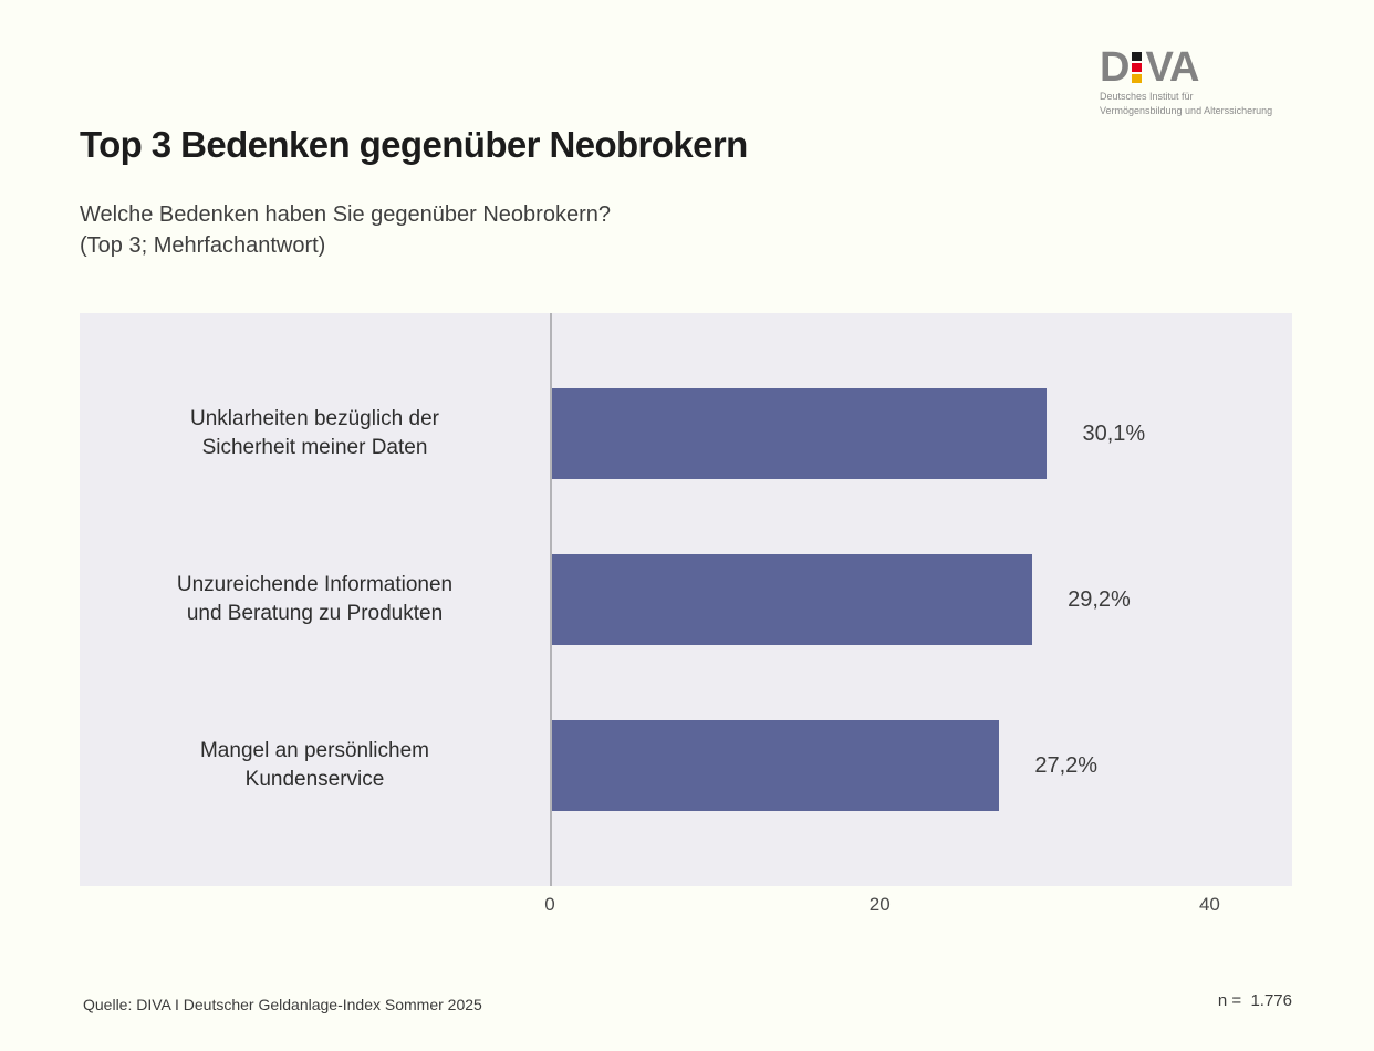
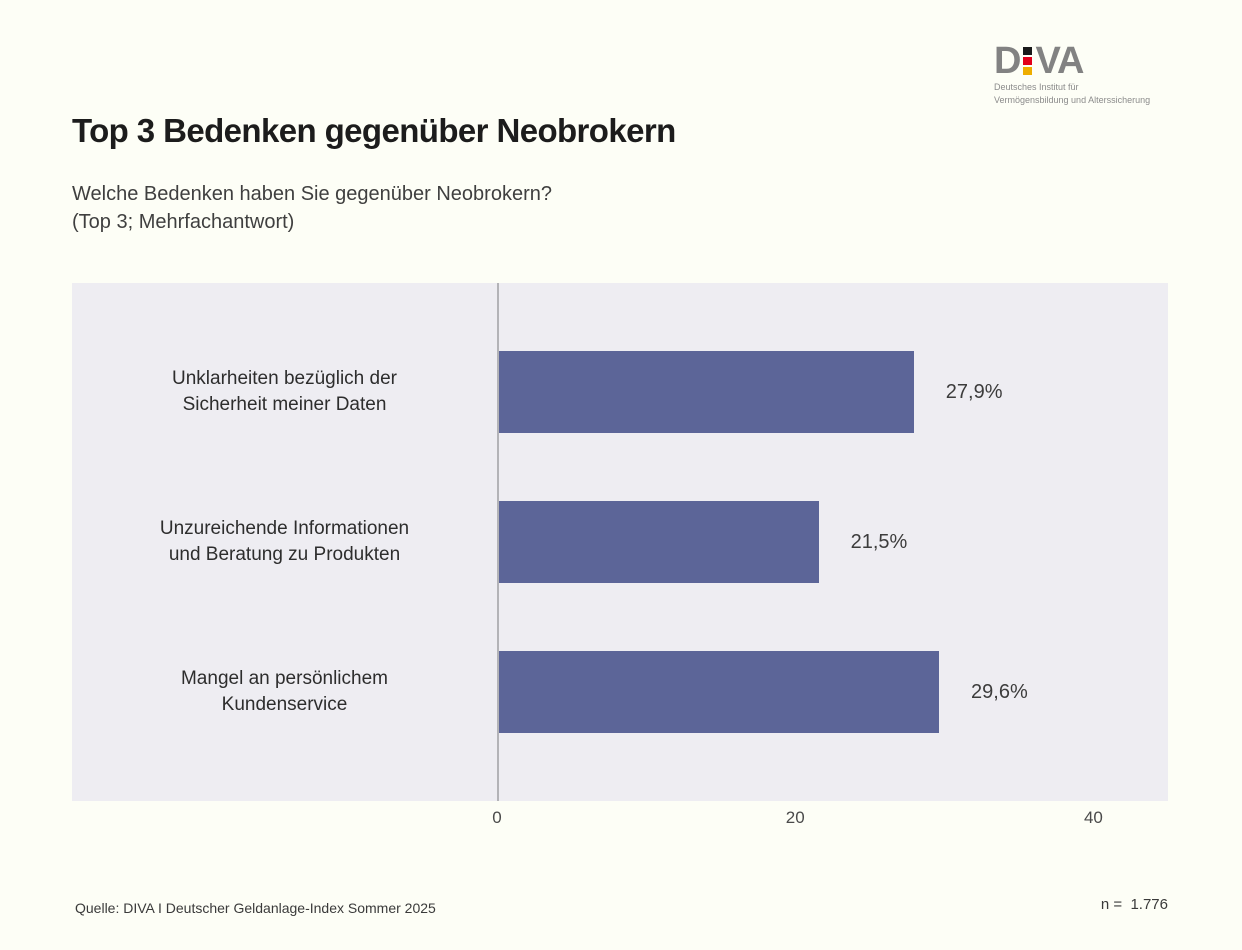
Unklarheiten bezüglich der Sicherheit meiner Daten: 30,1% -> 27,9%
Unzureichende Informationen und Beratung zu Produkten: 29,2% -> 21,5%
Mangel an persönlichem Kundenservice: 27,2% -> 29,6%
